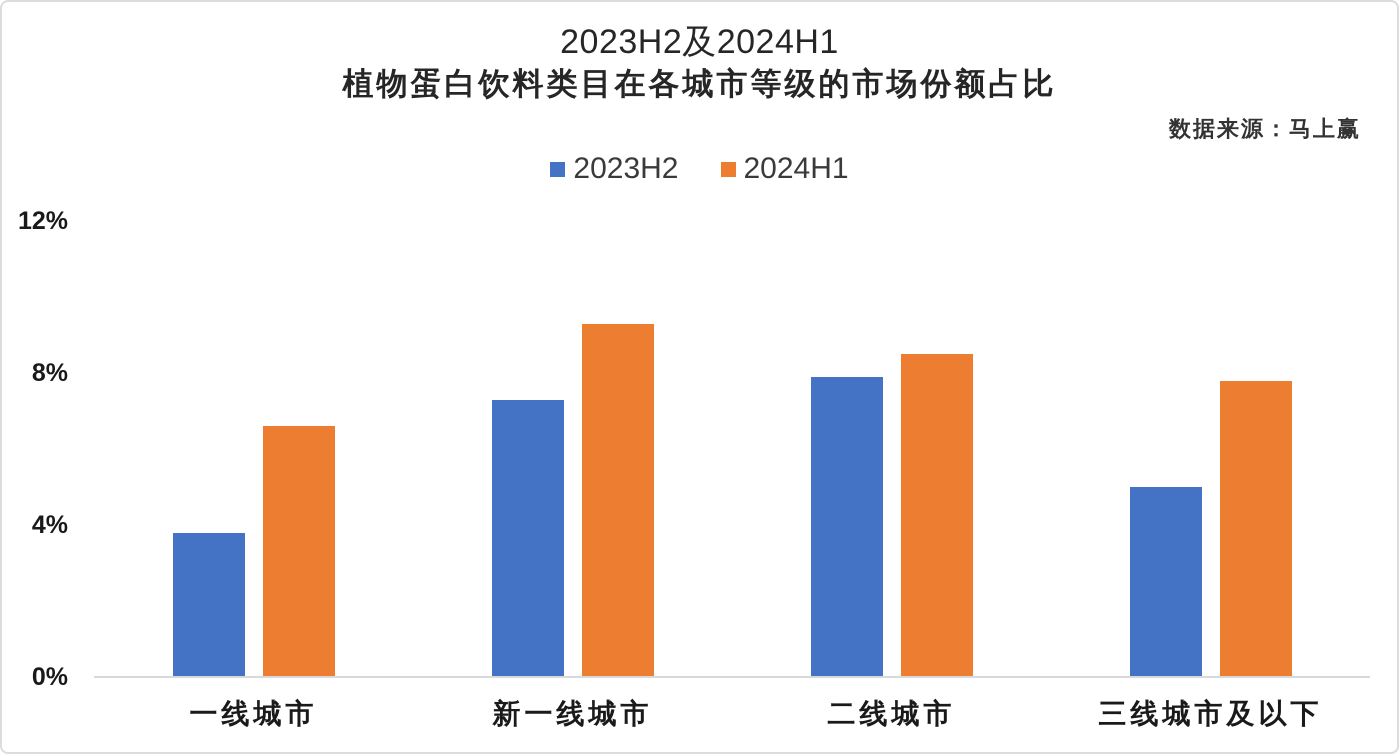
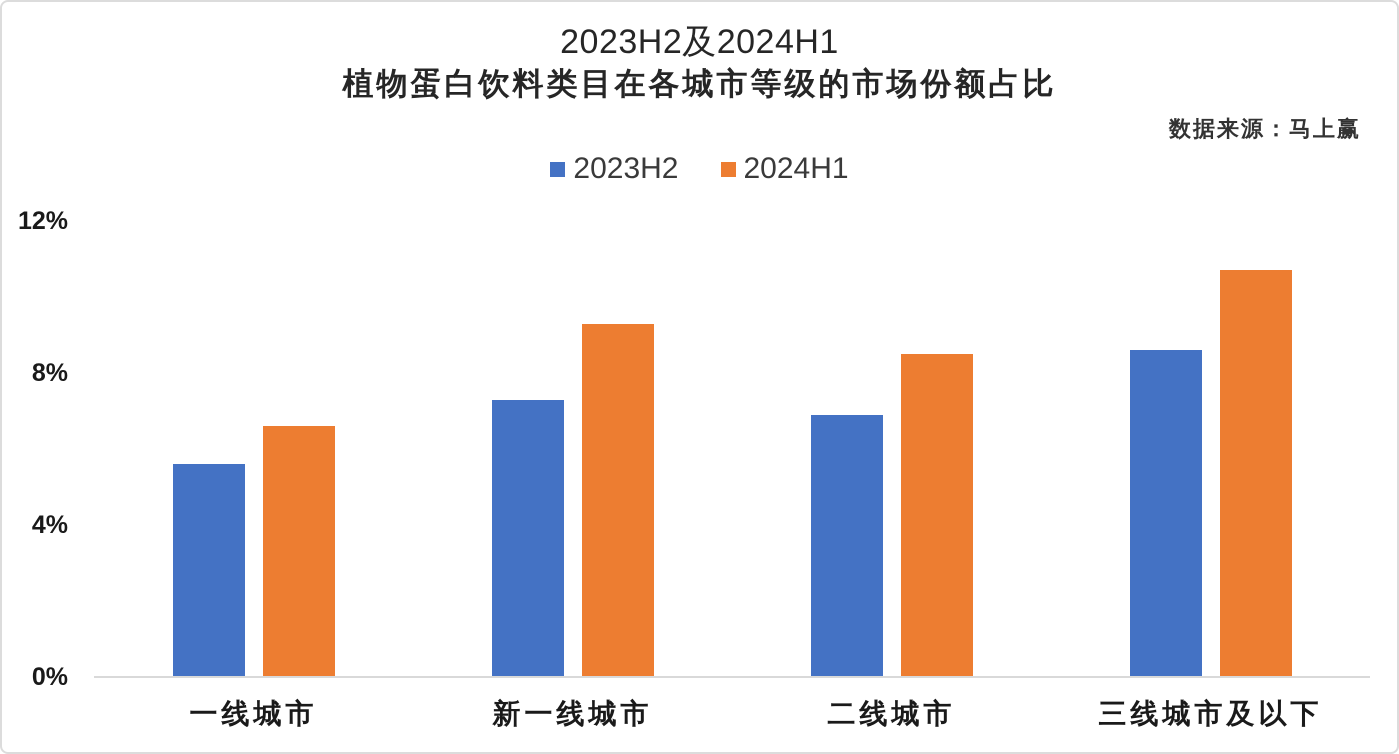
2023H2/一线城市: 3.8% -> 5.6%
2023H2/二线城市: 7.9% -> 6.9%
2023H2/三线城市及以下: 5.0% -> 8.6%
2024H1/三线城市及以下: 7.8% -> 10.7%
